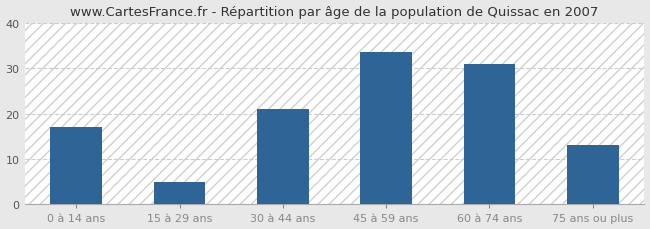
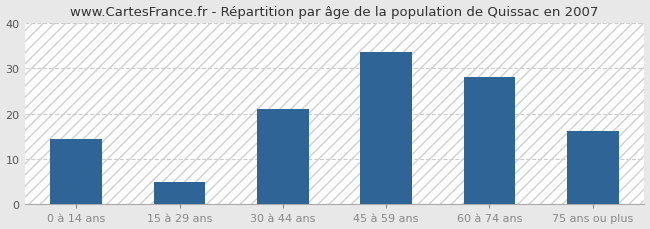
0 à 14 ans: 17.0 -> 14.5
60 à 74 ans: 31.0 -> 28.0
75 ans ou plus: 13.0 -> 16.2
